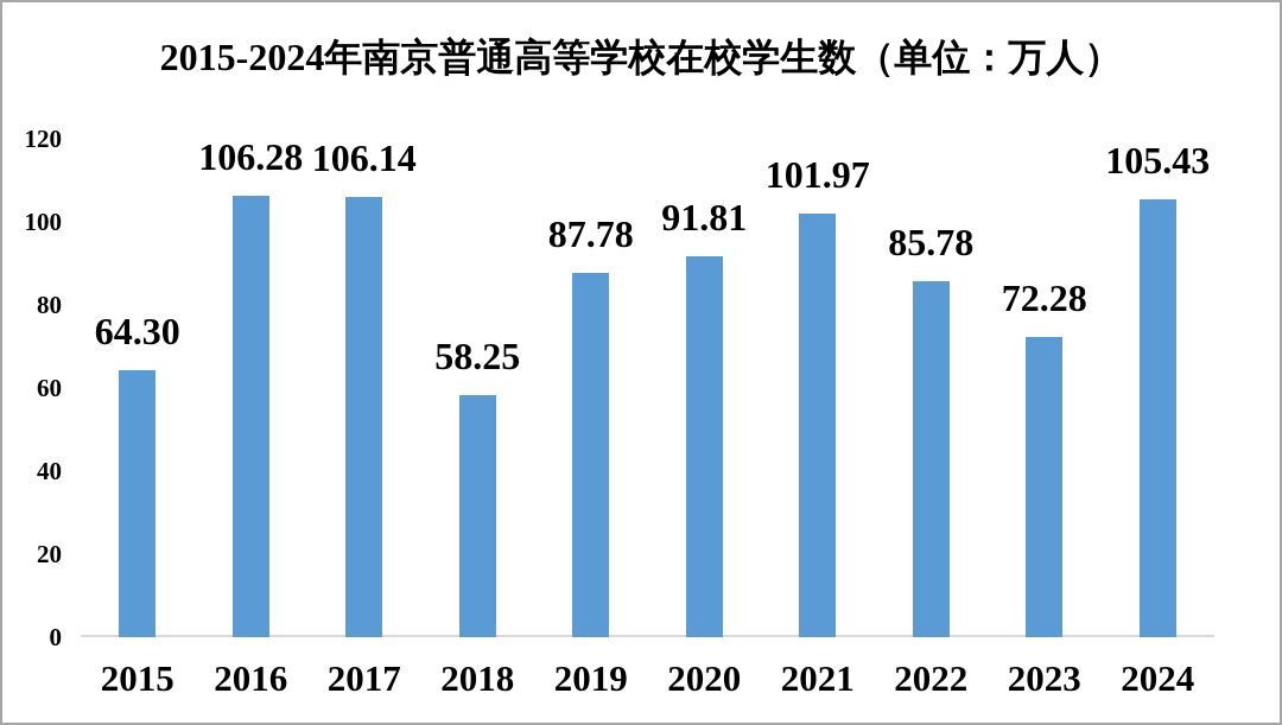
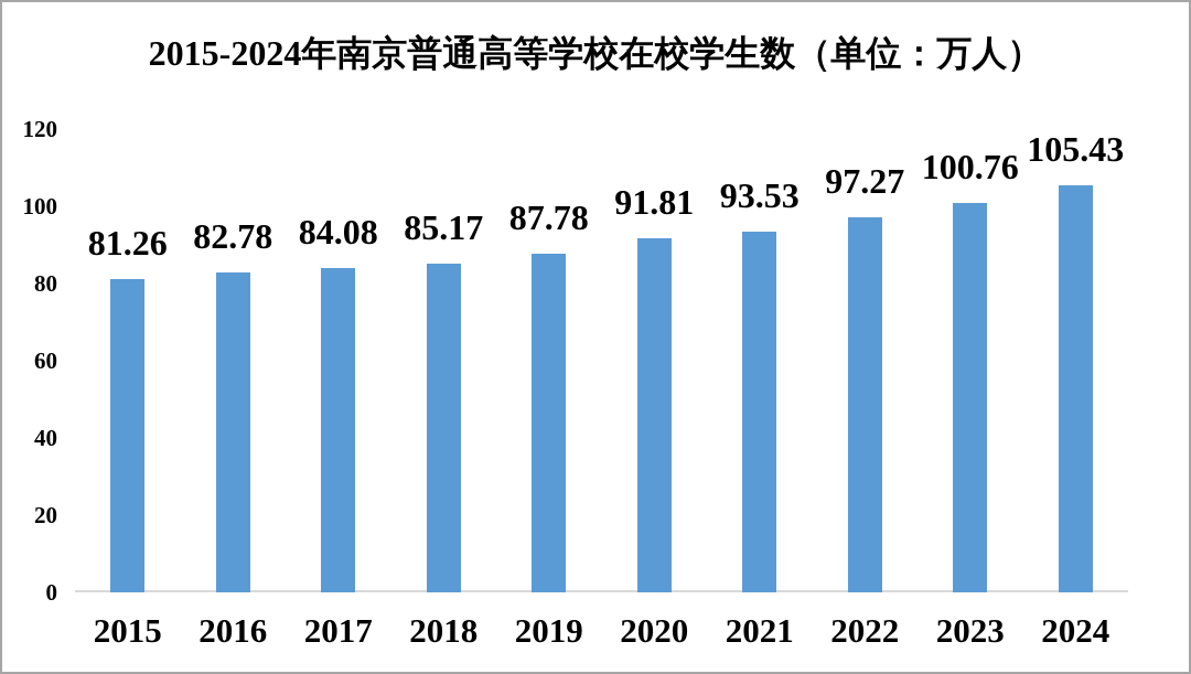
2015: 64.30 -> 81.26
2016: 106.28 -> 82.78
2017: 106.14 -> 84.08
2018: 58.25 -> 85.17
2021: 101.97 -> 93.53
2022: 85.78 -> 97.27
2023: 72.28 -> 100.76
